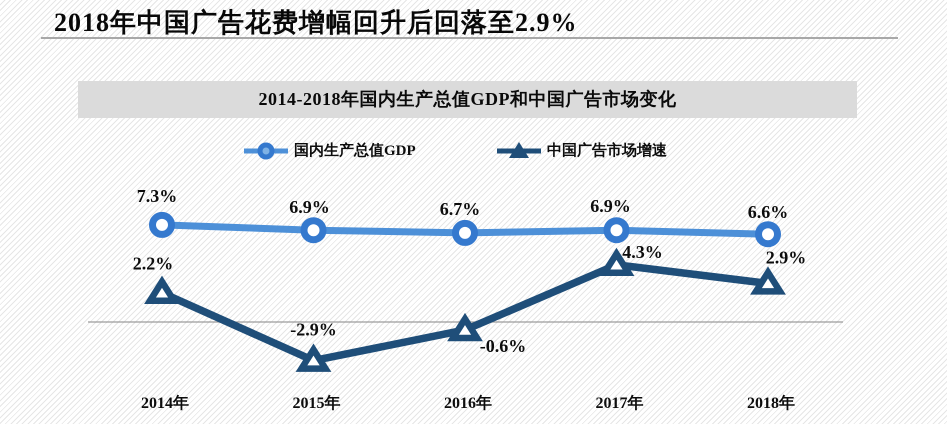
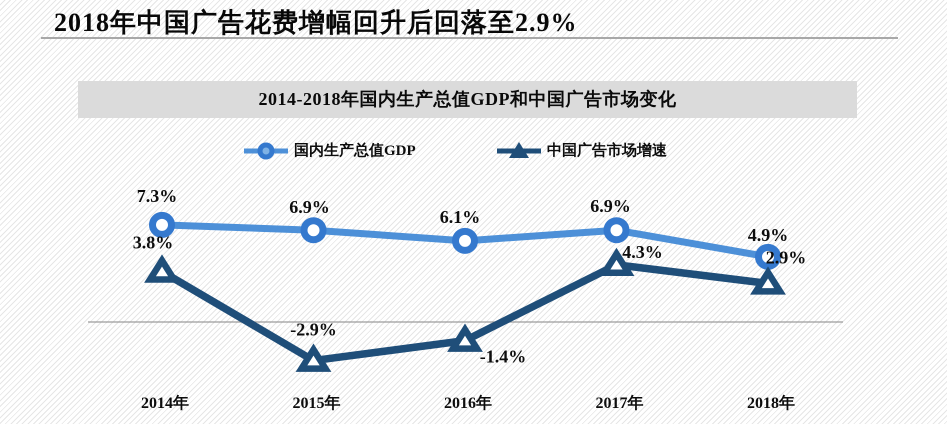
中国广告市场增速/2014年: 2.2% -> 3.8%
国内生产总值GDP/2016年: 6.7% -> 6.1%
中国广告市场增速/2016年: -0.6% -> -1.4%
国内生产总值GDP/2018年: 6.6% -> 4.9%
